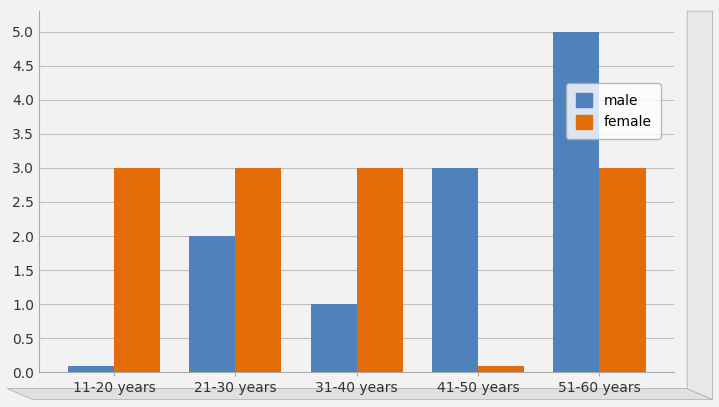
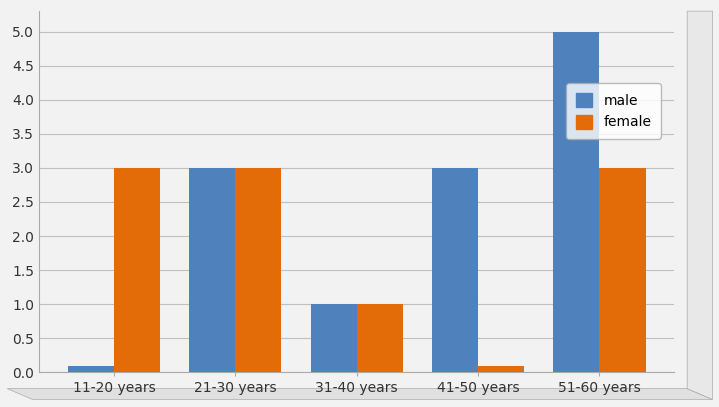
male/21-30 years: 2.0 -> 3.0
female/31-40 years: 3.0 -> 1.0
